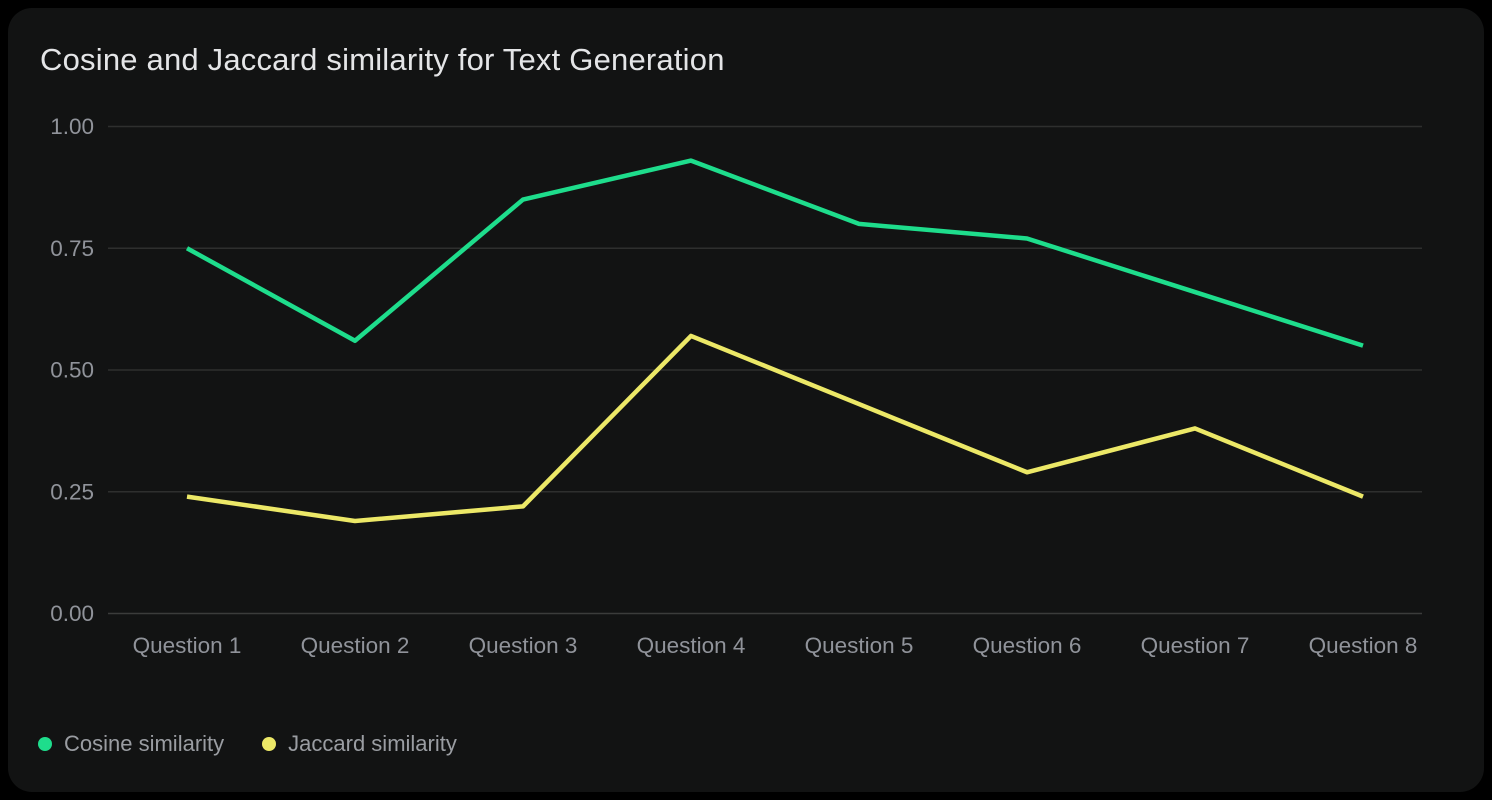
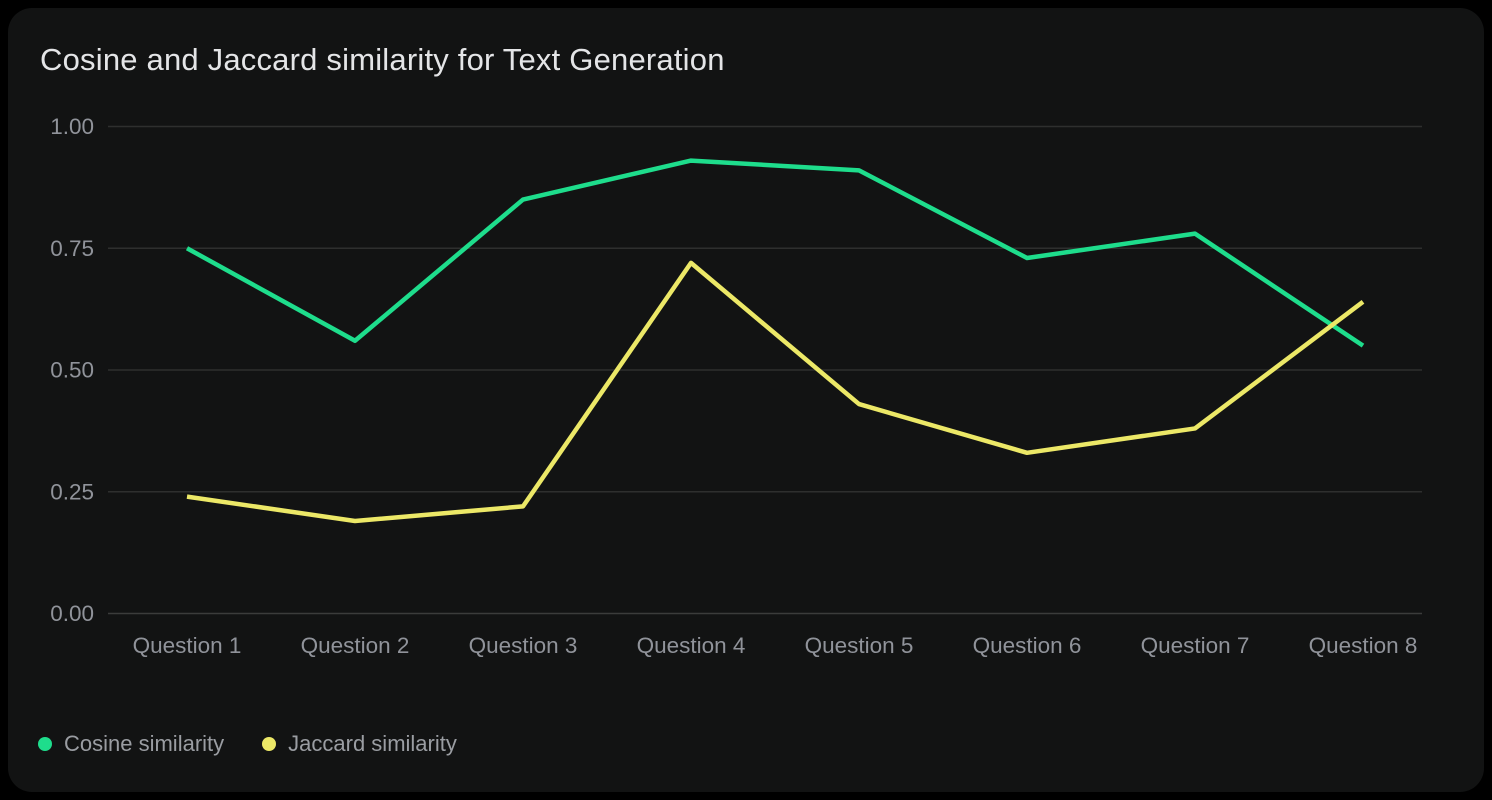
Jaccard similarity/Question 4: 0.57 -> 0.72
Cosine similarity/Question 5: 0.80 -> 0.91
Cosine similarity/Question 6: 0.77 -> 0.73
Jaccard similarity/Question 6: 0.29 -> 0.33
Cosine similarity/Question 7: 0.66 -> 0.78
Jaccard similarity/Question 8: 0.24 -> 0.64
